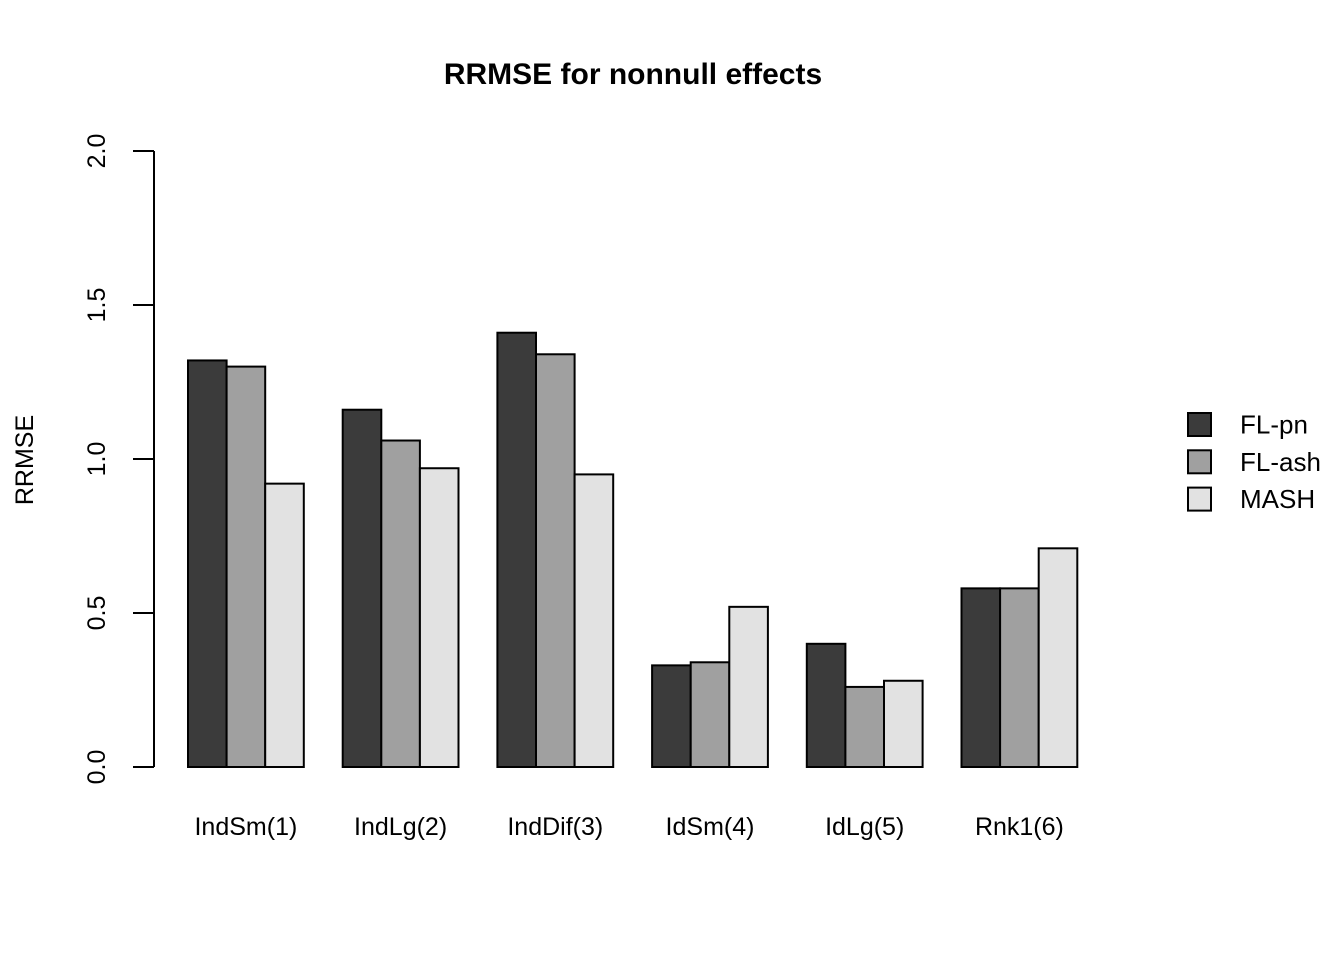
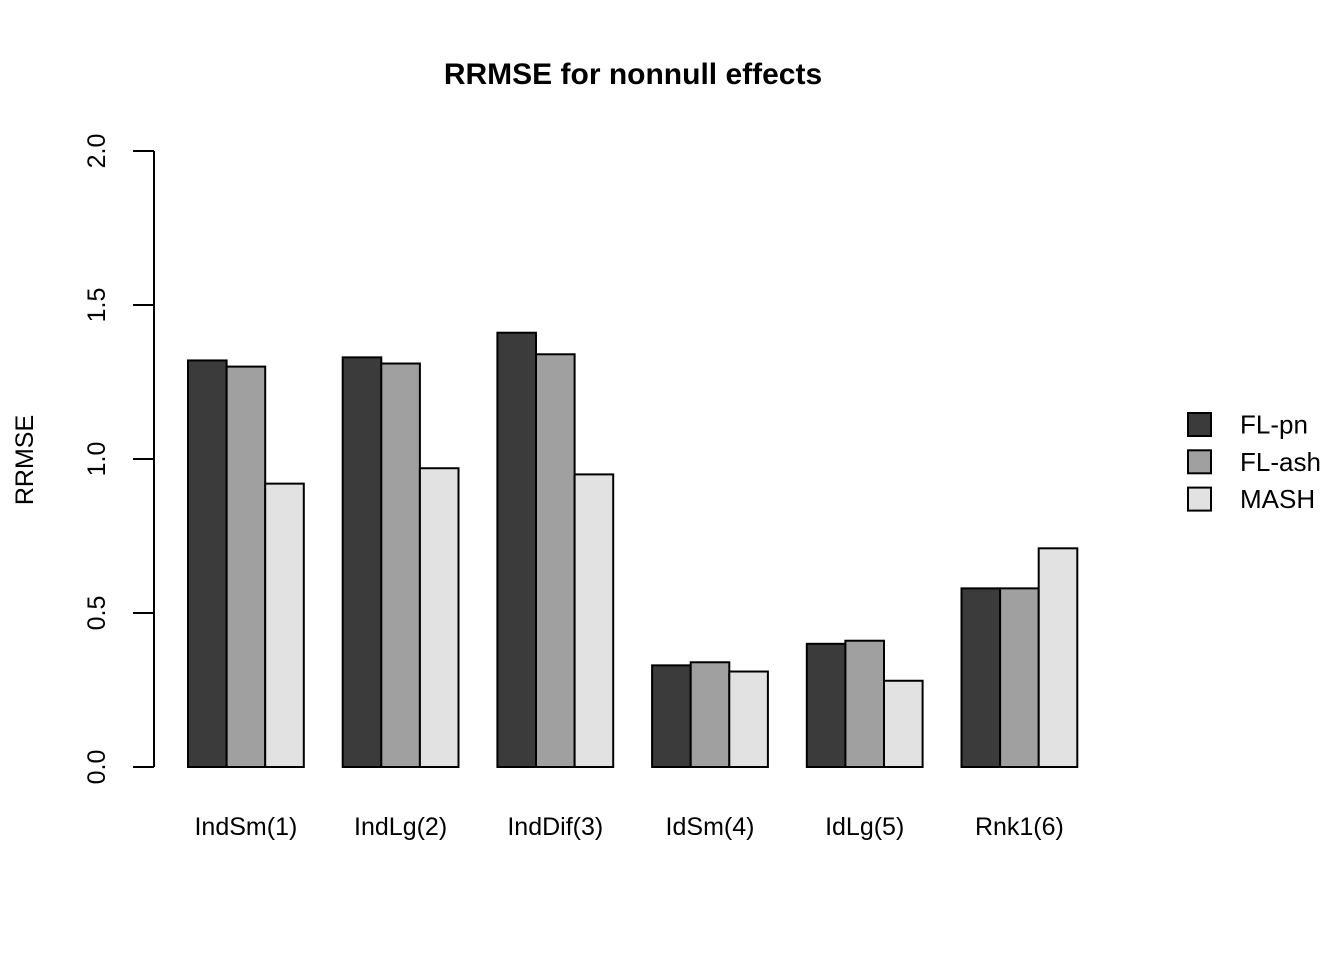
FL-pn/IndLg(2): 1.16 -> 1.33
FL-ash/IndLg(2): 1.06 -> 1.31
MASH/IdSm(4): 0.52 -> 0.31
FL-ash/IdLg(5): 0.26 -> 0.41
